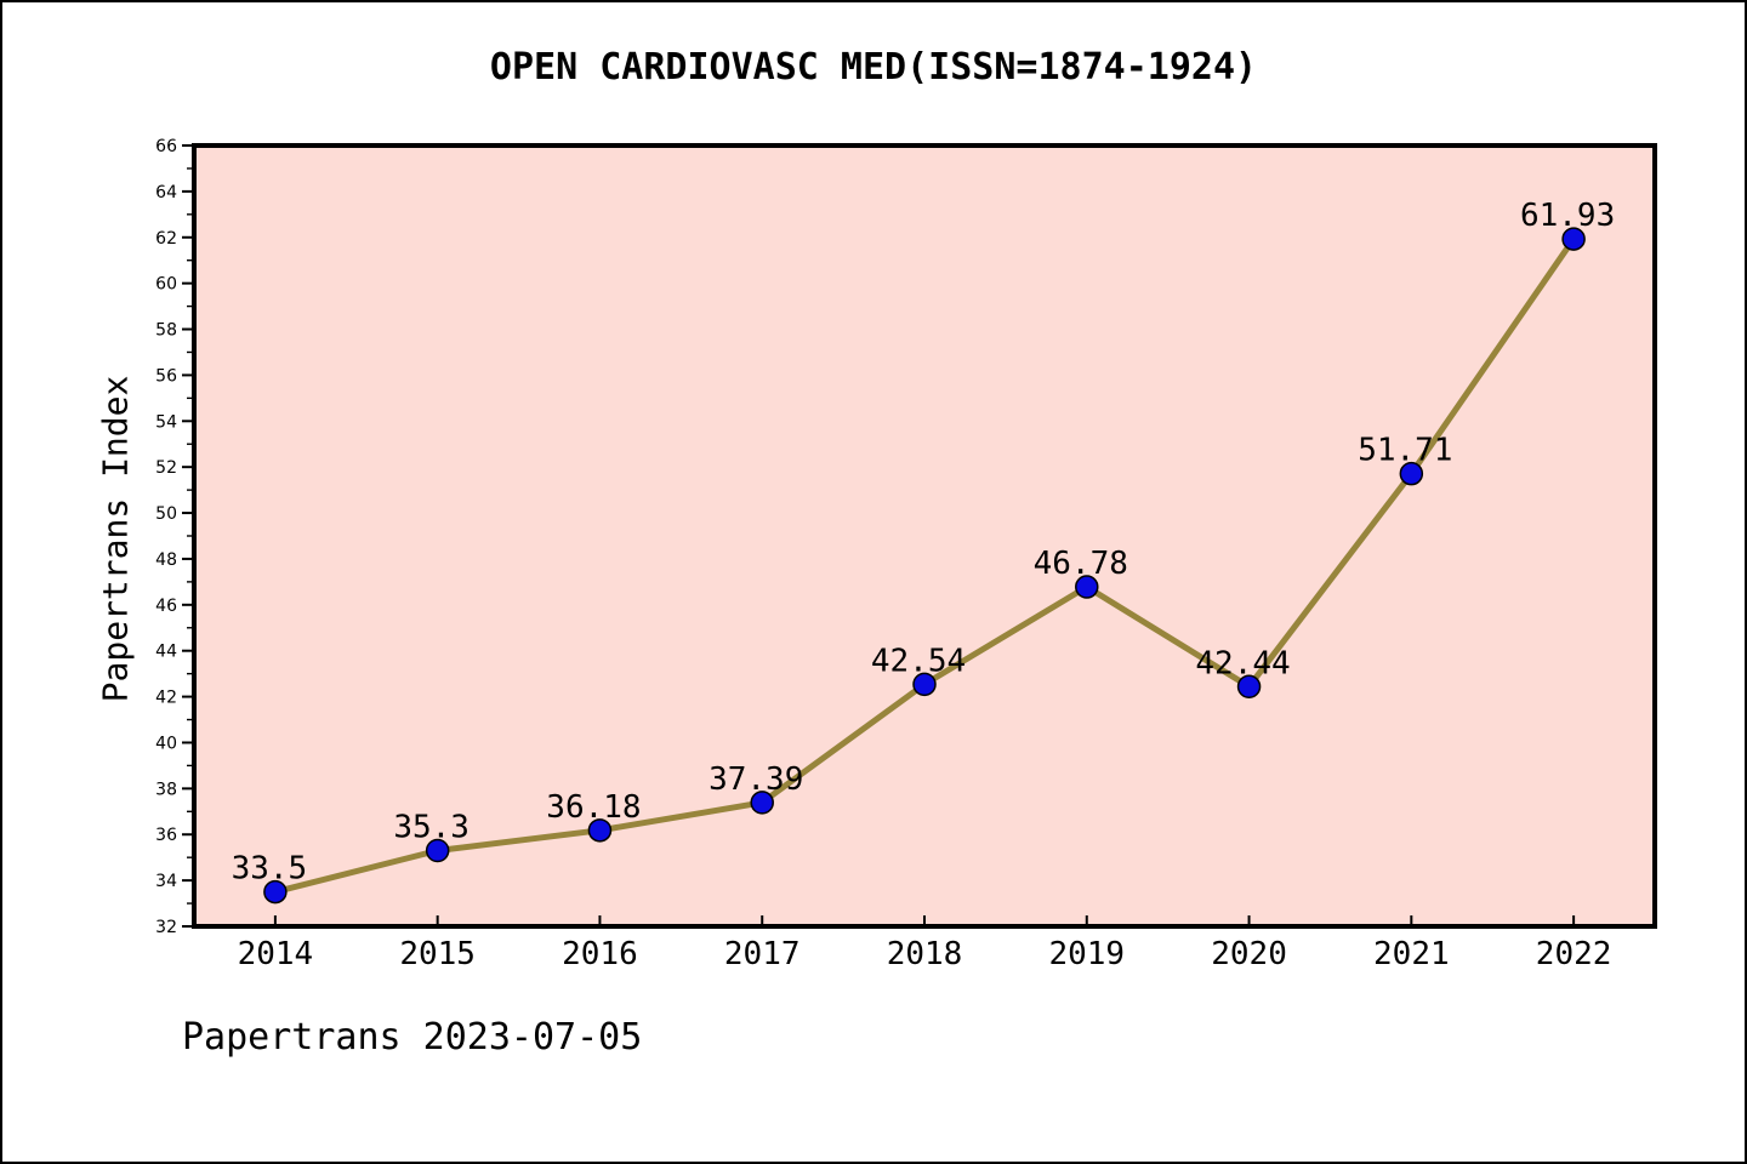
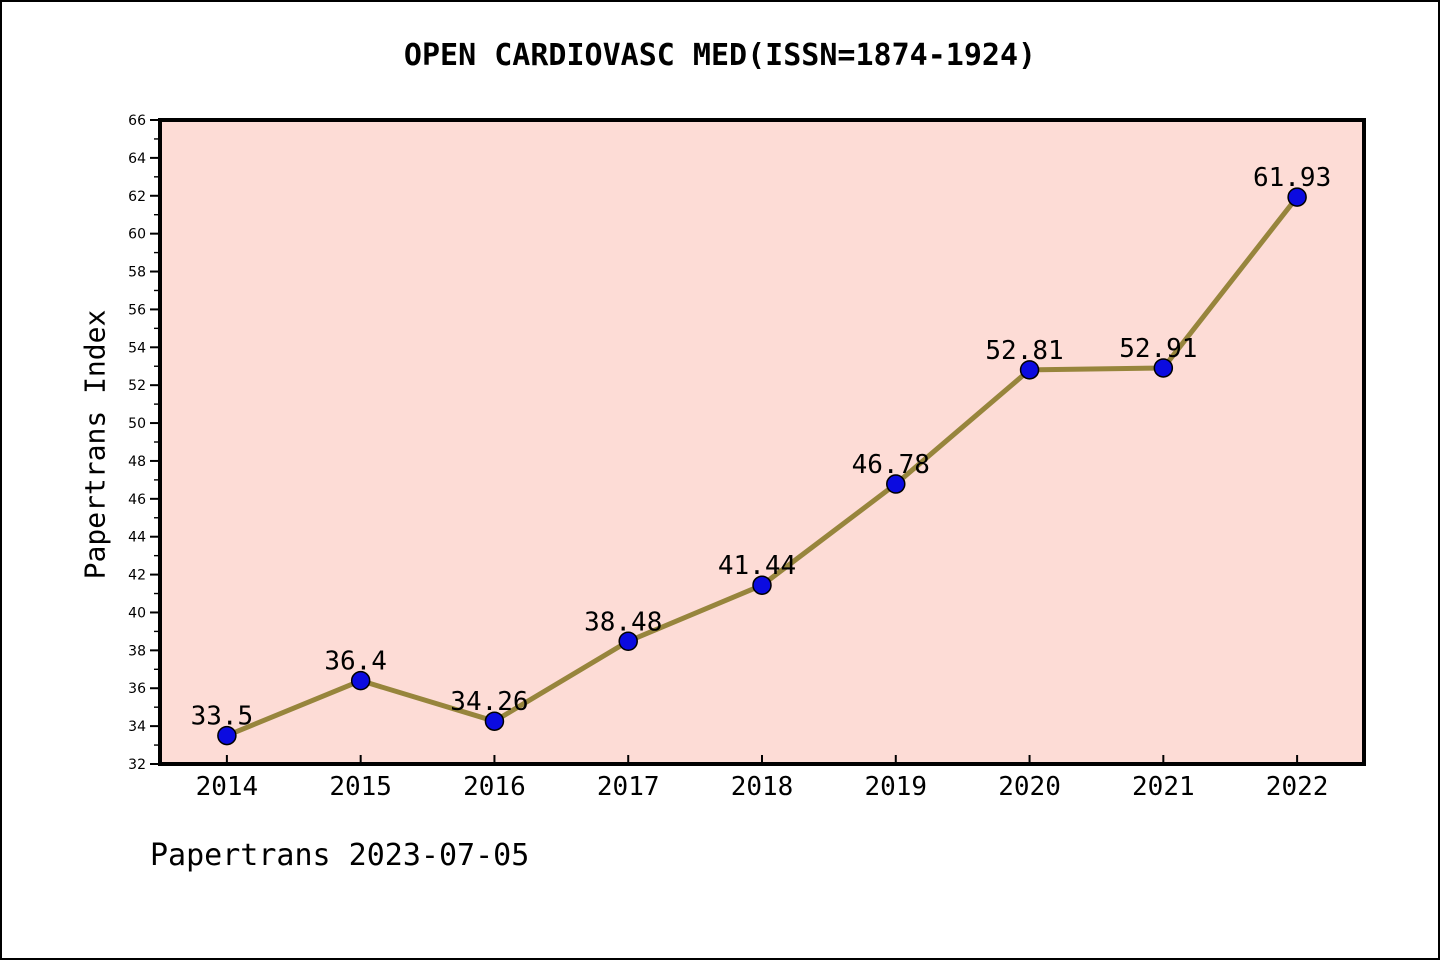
2015: 35.3 -> 36.4
2016: 36.18 -> 34.26
2017: 37.39 -> 38.48
2018: 42.54 -> 41.44
2020: 42.44 -> 52.81
2021: 51.71 -> 52.91
